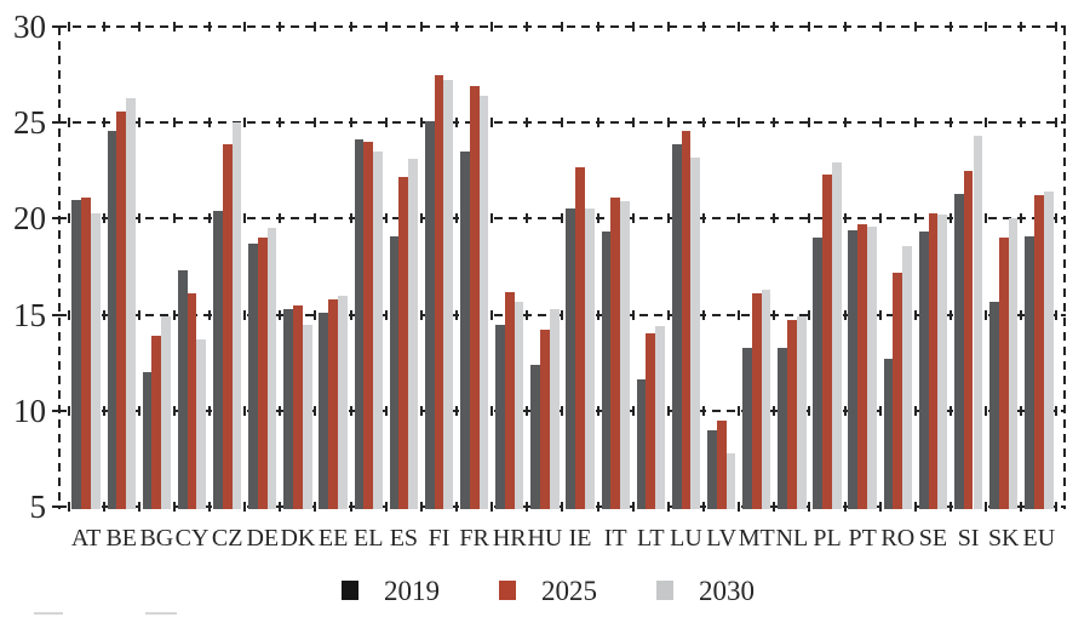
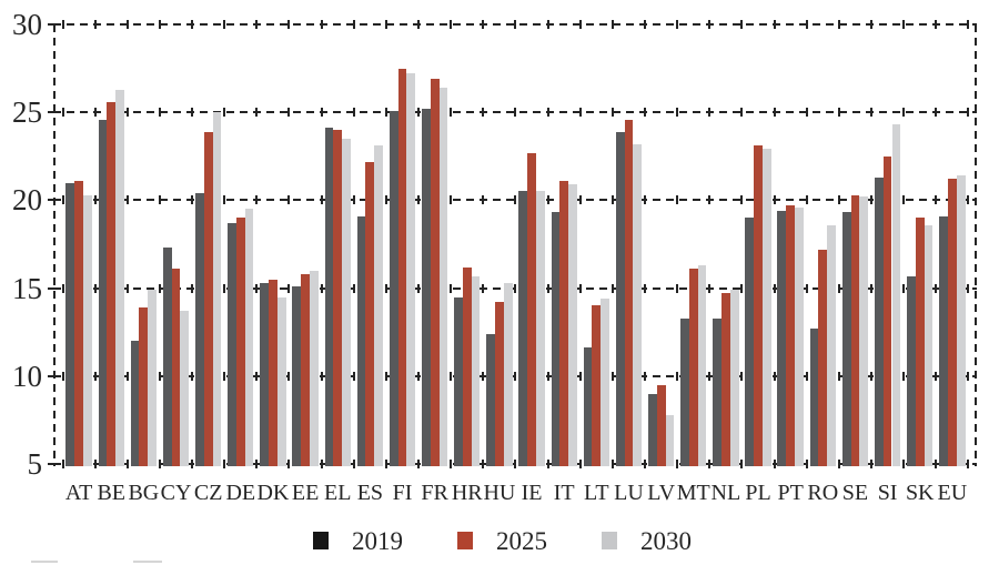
2019/FR: 23.5 -> 25.2
2025/PL: 22.3 -> 23.1
2030/SK: 20.0 -> 18.6
